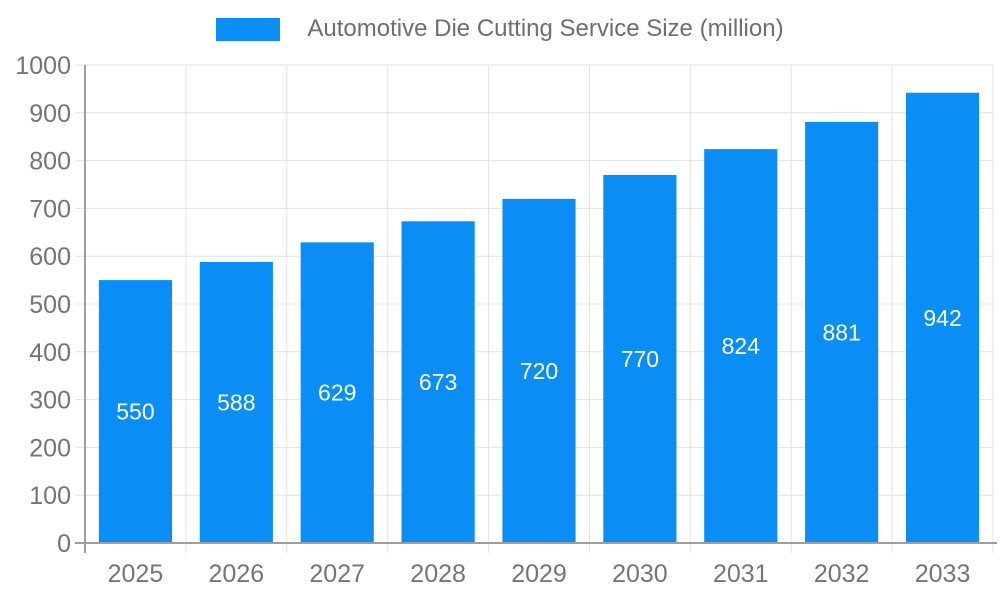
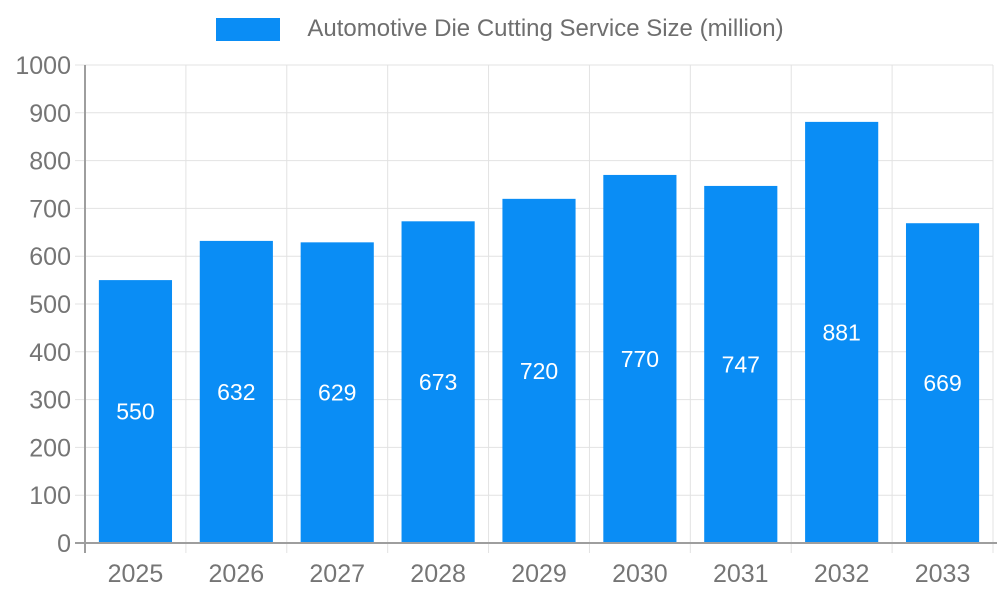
2026: 588 -> 632
2031: 824 -> 747
2033: 942 -> 669
